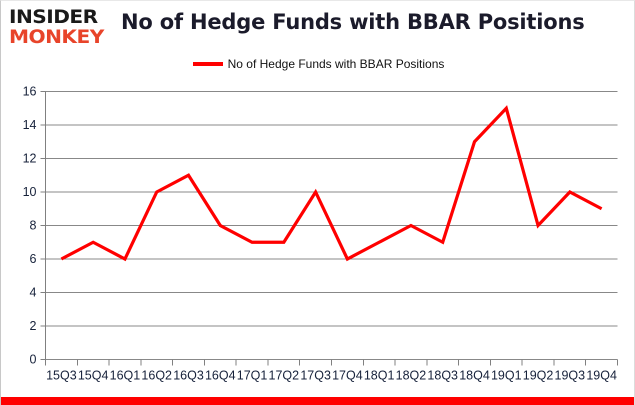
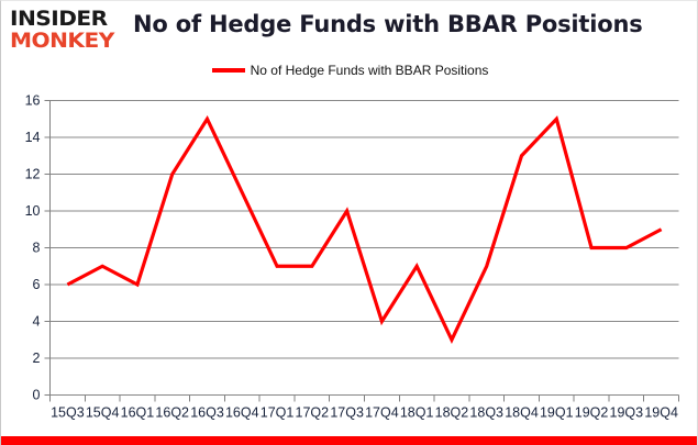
16Q2: 10 -> 12
16Q3: 11 -> 15
16Q4: 8 -> 11
17Q4: 6 -> 4
18Q2: 8 -> 3
19Q3: 10 -> 8
